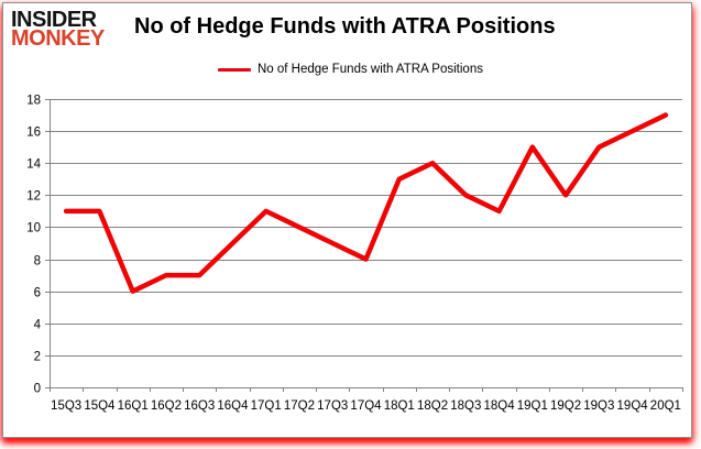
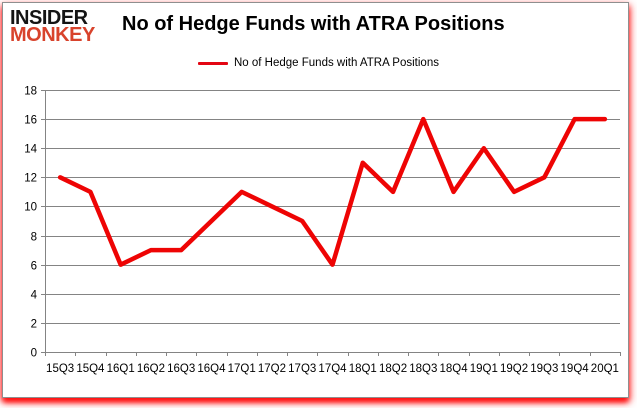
15Q3: 11 -> 12
17Q4: 8 -> 6
18Q2: 14 -> 11
18Q3: 12 -> 16
19Q1: 15 -> 14
19Q2: 12 -> 11
19Q3: 15 -> 12
20Q1: 17 -> 16
